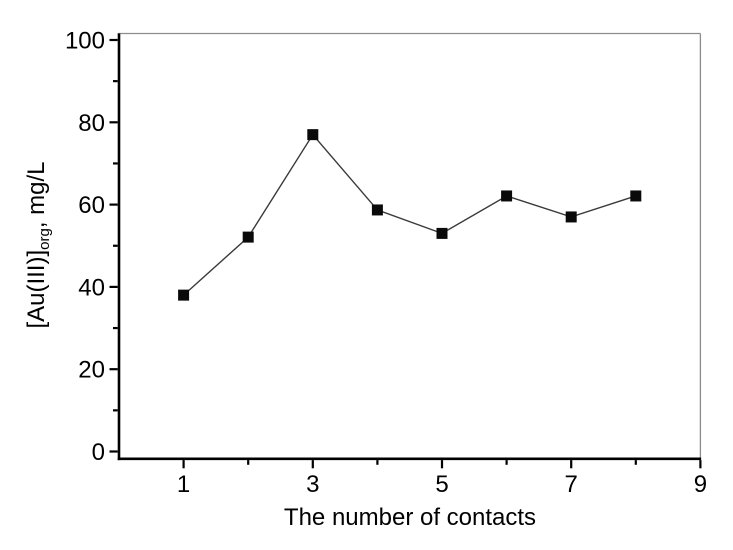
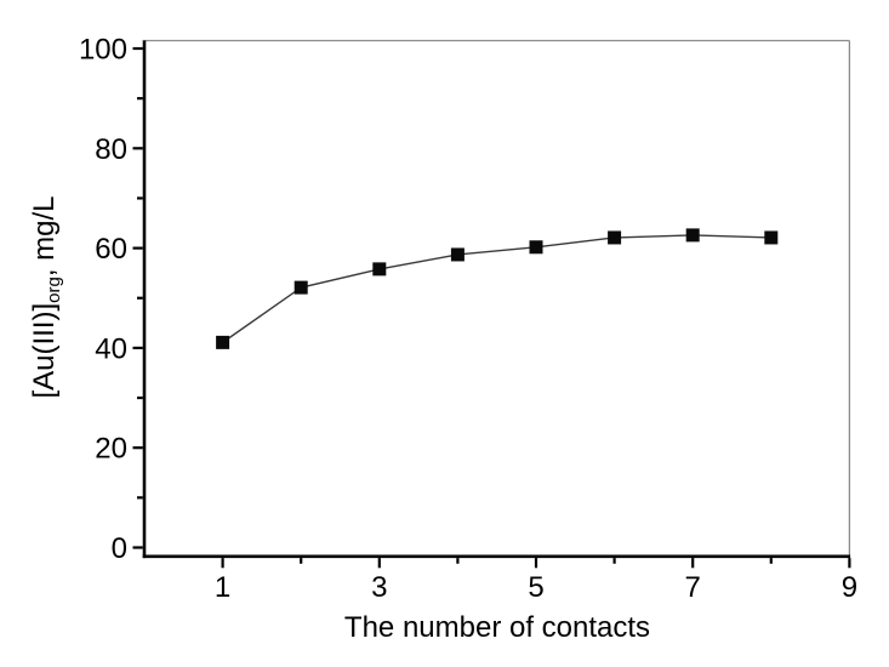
1: 38 -> 41
3: 77 -> 56
5: 53 -> 60
7: 57 -> 63
